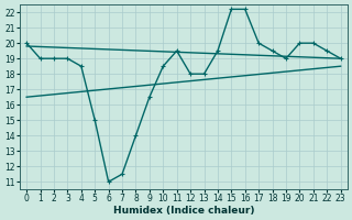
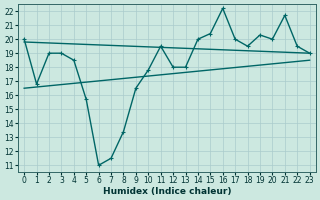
1: 19.0 -> 16.8
5: 15.0 -> 15.7
8: 14.0 -> 13.4
10: 18.5 -> 17.8
14: 19.5 -> 20.0
15: 22.2 -> 20.4
19: 19.0 -> 20.3
21: 20.0 -> 21.7
